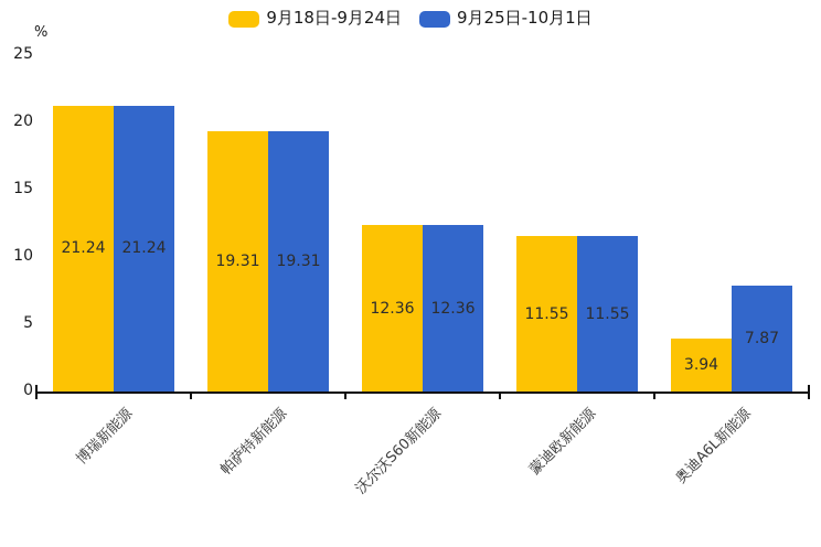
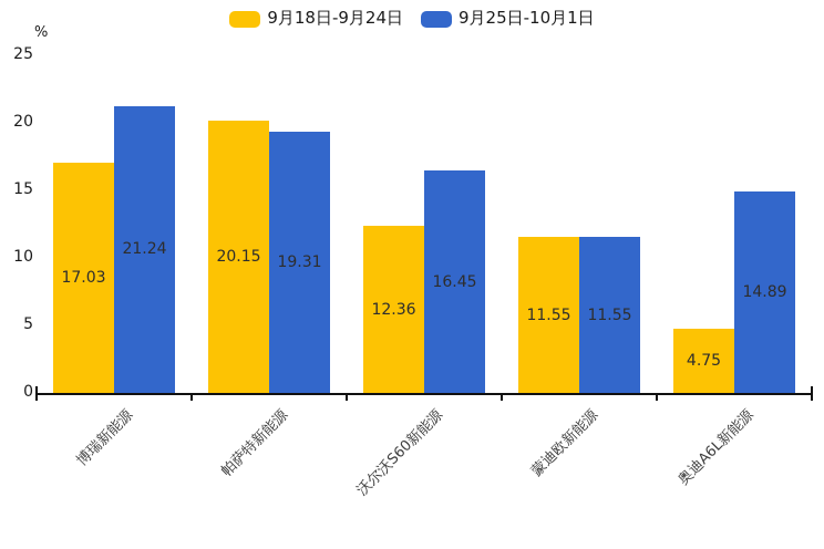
9月18日-9月24日/博瑞新能源: 21.24 -> 17.03
9月18日-9月24日/帕萨特新能源: 19.31 -> 20.15
9月25日-10月1日/沃尔沃S60新能源: 12.36 -> 16.45
9月18日-9月24日/奥迪A6L新能源: 3.94 -> 4.75
9月25日-10月1日/奥迪A6L新能源: 7.87 -> 14.89
